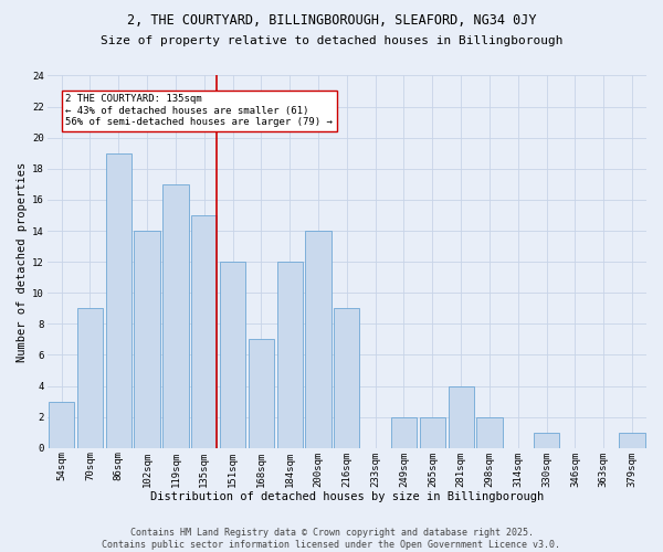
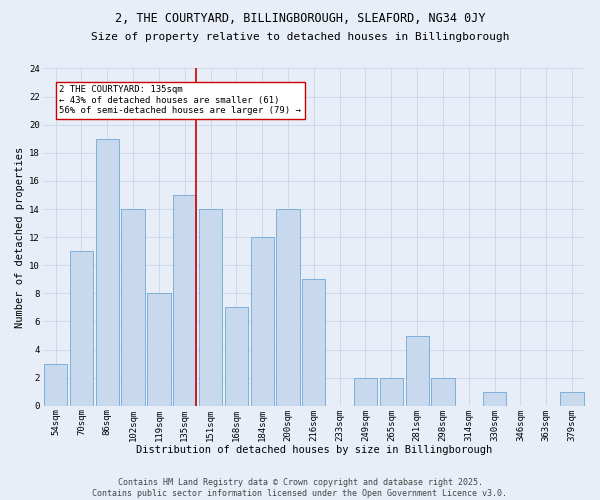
70sqm: 9 -> 11
119sqm: 17 -> 8
151sqm: 12 -> 14
281sqm: 4 -> 5
